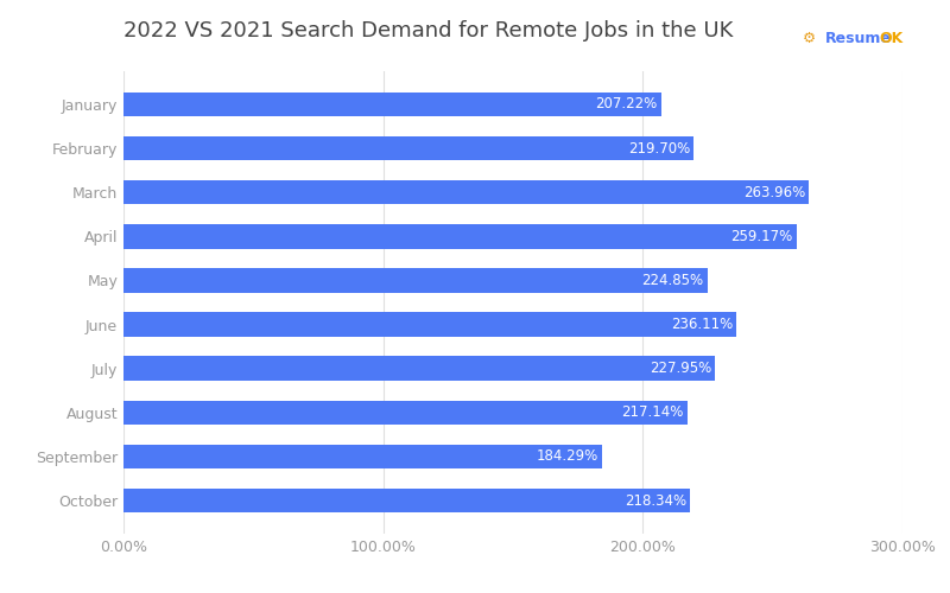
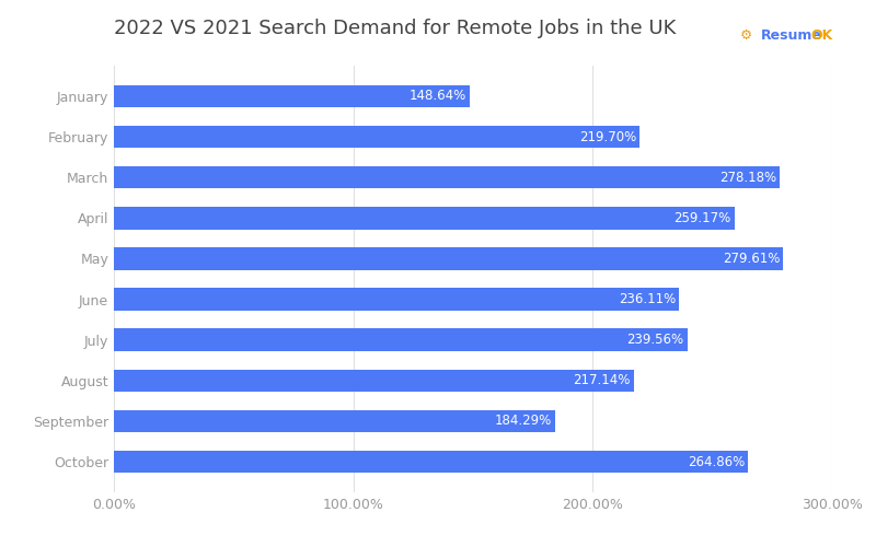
January: 207.22% -> 148.64%
March: 263.96% -> 278.18%
May: 224.85% -> 279.61%
July: 227.95% -> 239.56%
October: 218.34% -> 264.86%
